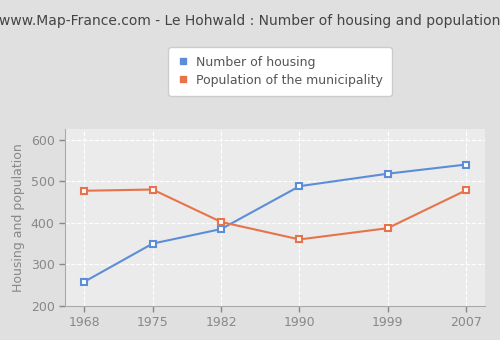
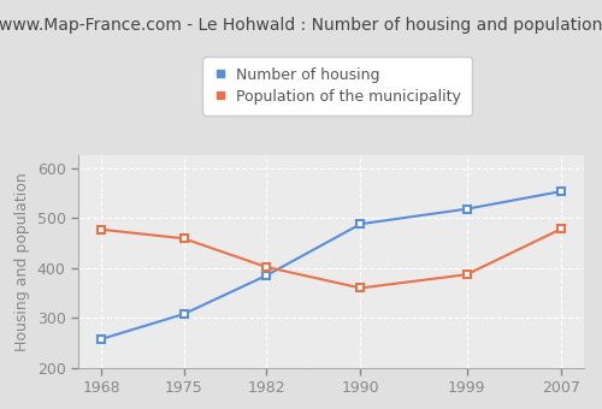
Number of housing/1975: 350 -> 308
Population of the municipality/1975: 480 -> 459
Number of housing/2007: 540 -> 553
